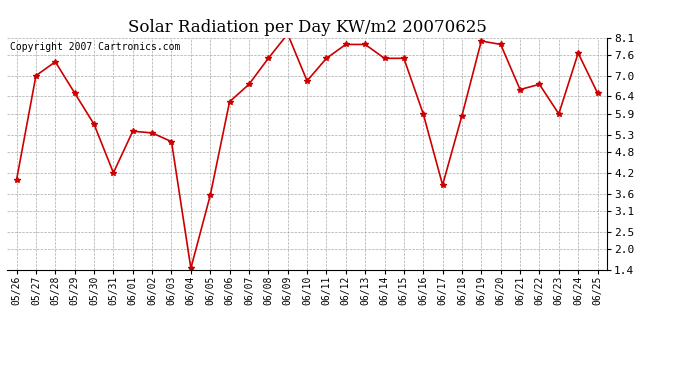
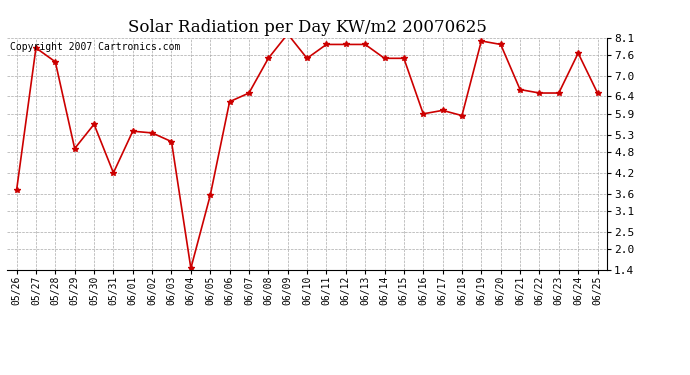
05/26: 4.00 -> 3.70
05/27: 7.00 -> 7.80
05/29: 6.50 -> 4.90
06/07: 6.75 -> 6.50
06/10: 6.85 -> 7.50
06/11: 7.50 -> 7.90
06/17: 3.85 -> 6.00
06/22: 6.75 -> 6.50
06/23: 5.90 -> 6.50
